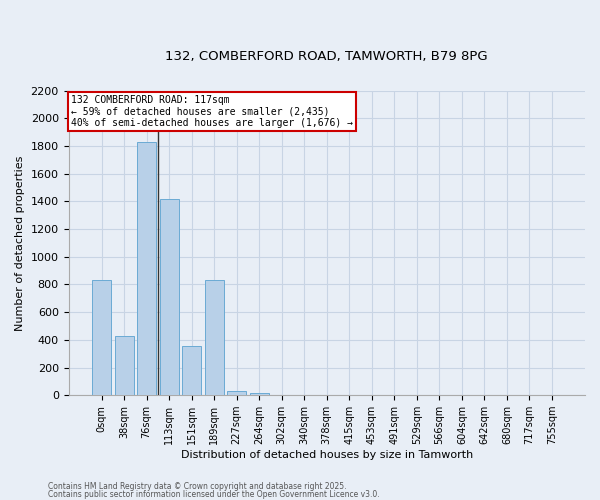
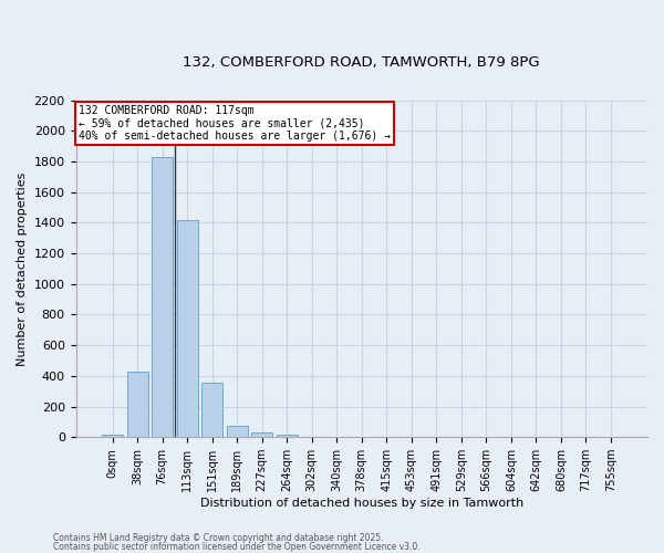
0sqm: 830 -> 20
189sqm: 830 -> 80
